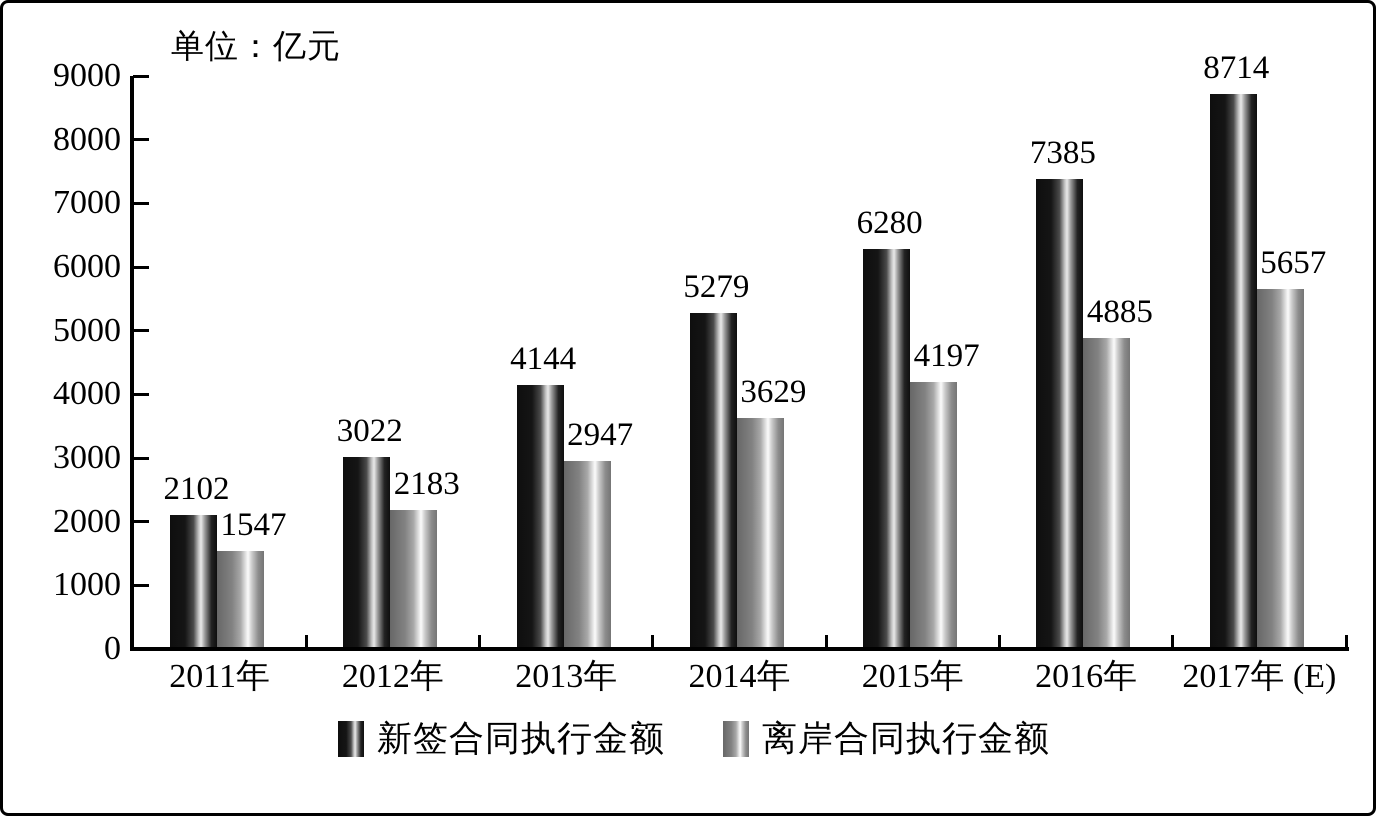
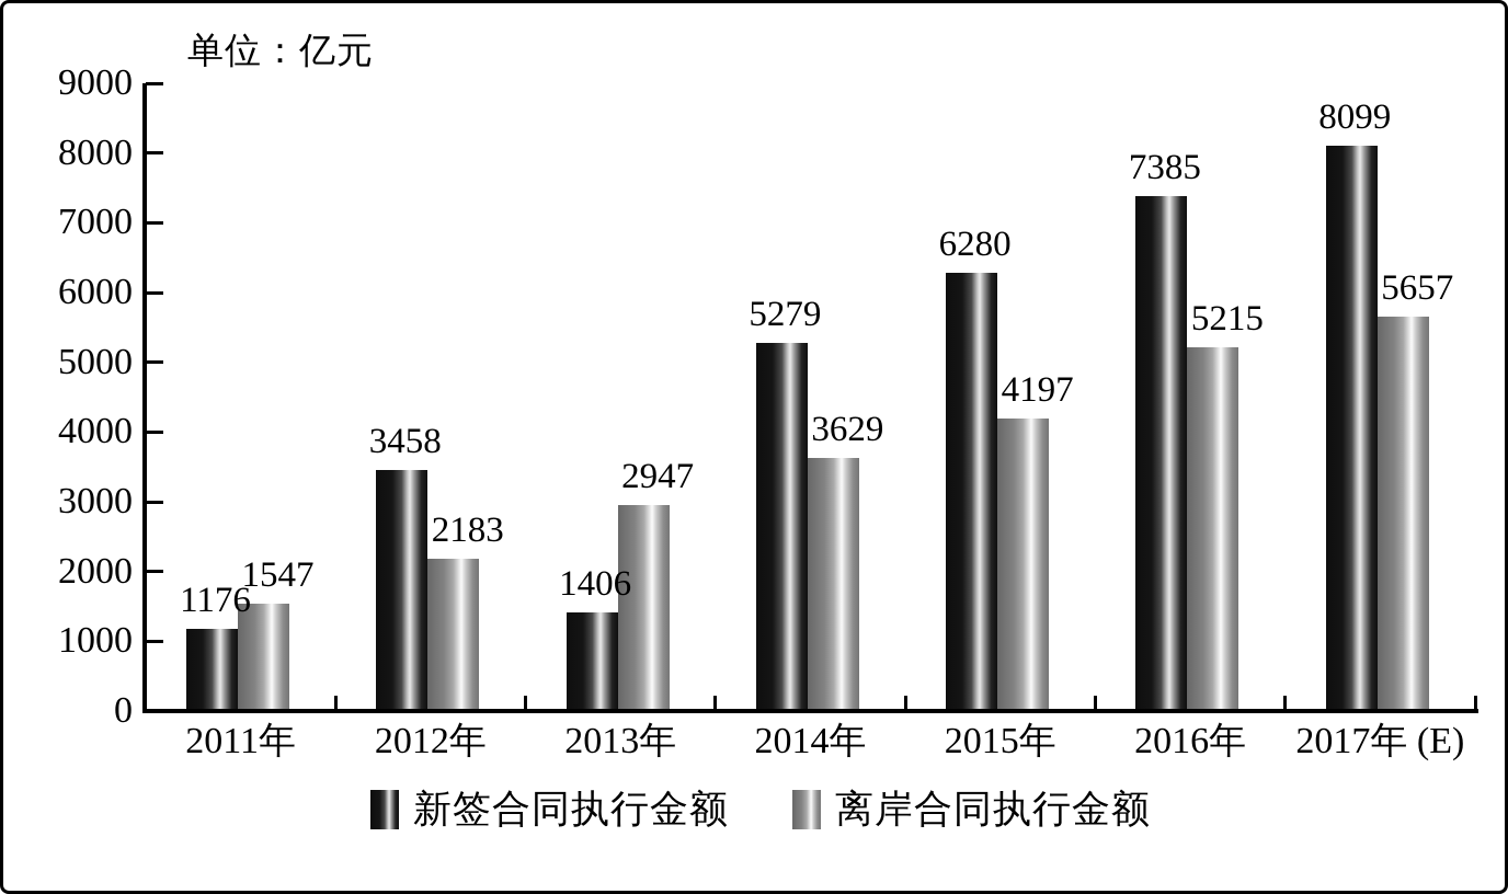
新签合同执行金额/2011年: 2102 -> 1176
新签合同执行金额/2012年: 3022 -> 3458
新签合同执行金额/2013年: 4144 -> 1406
离岸合同执行金额/2016年: 4885 -> 5215
新签合同执行金额/2017年 (E): 8714 -> 8099
